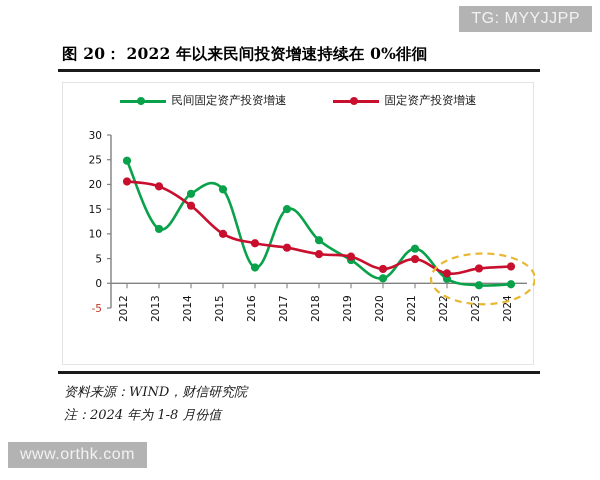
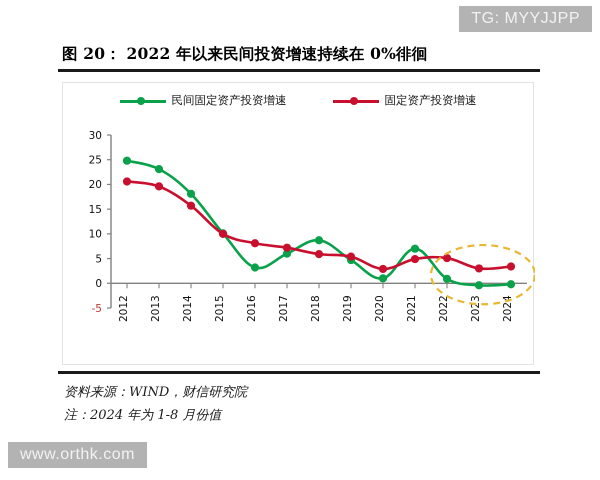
民间固定资产投资增速/2013: 11 -> 23
民间固定资产投资增速/2015: 19 -> 10
民间固定资产投资增速/2017: 15 -> 6
固定资产投资增速/2022: 2 -> 5
